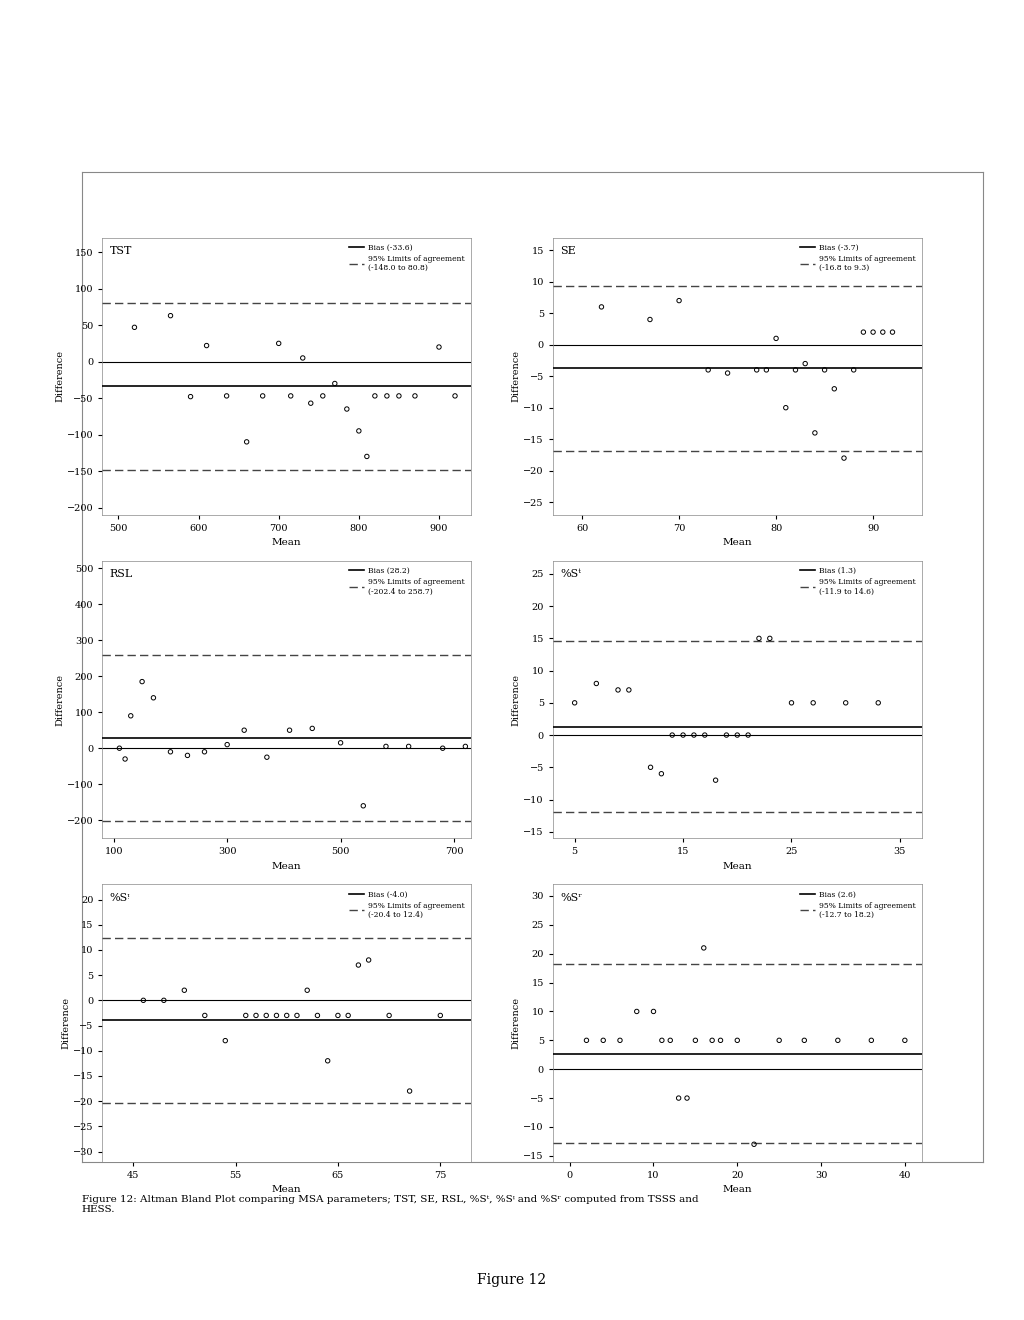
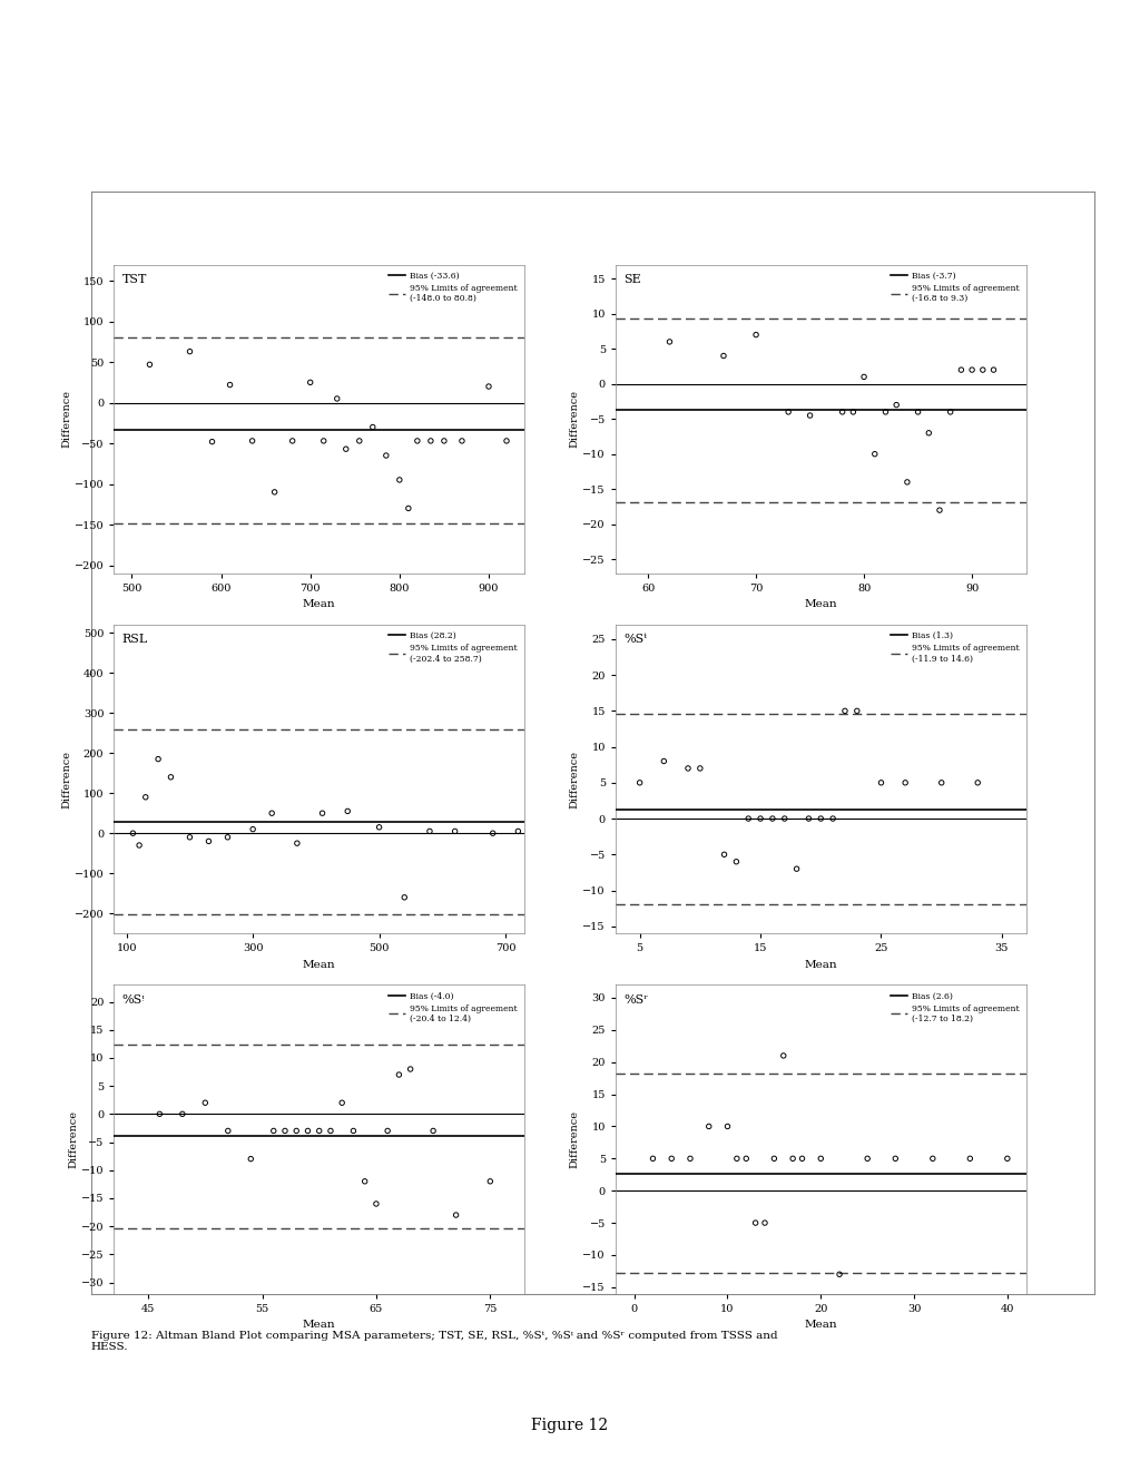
65: -3 -> -16
75: -3 -> -12
